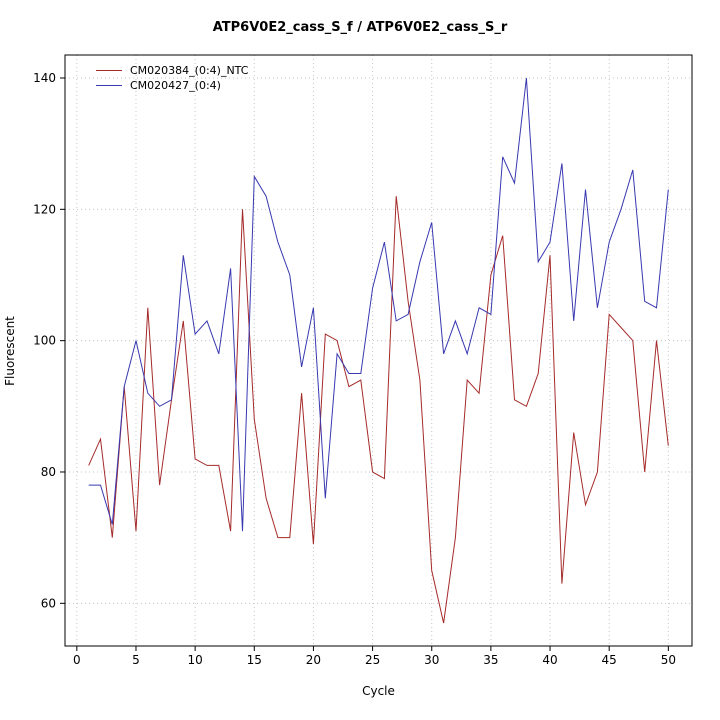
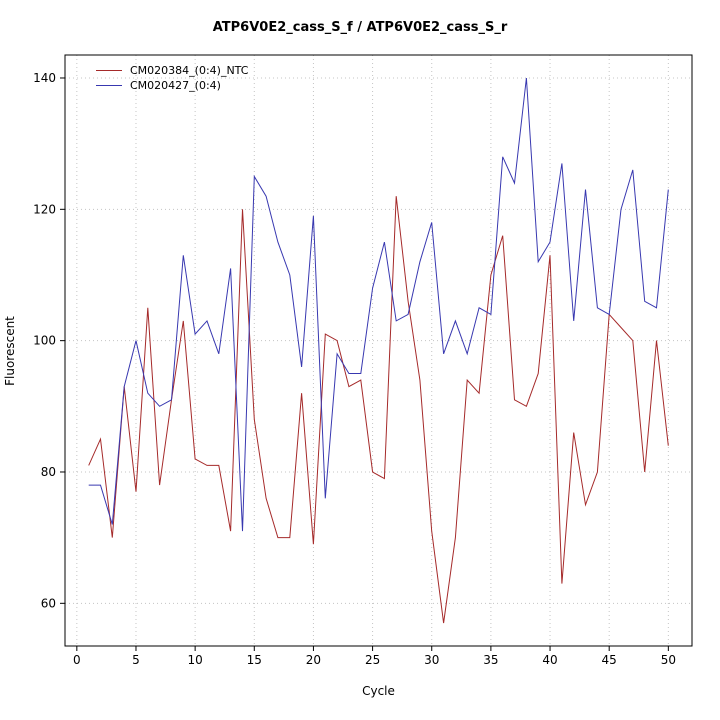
CM020384_(0:4)_NTC/5: 71 -> 77
CM020427_(0:4)/20: 105 -> 119
CM020384_(0:4)_NTC/30: 65 -> 71
CM020427_(0:4)/45: 115 -> 104
